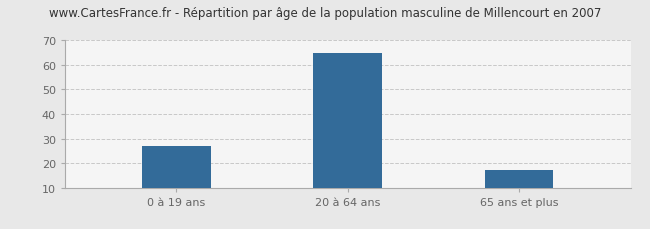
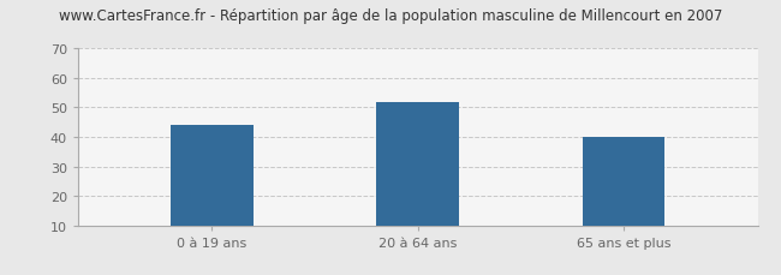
0 à 19 ans: 27 -> 44
20 à 64 ans: 65 -> 52
65 ans et plus: 17 -> 40
